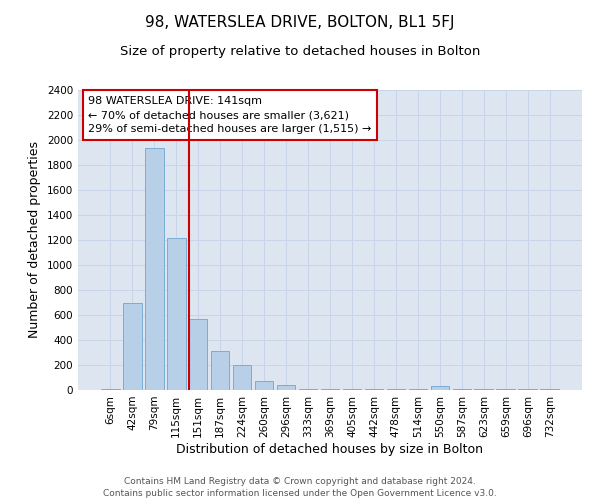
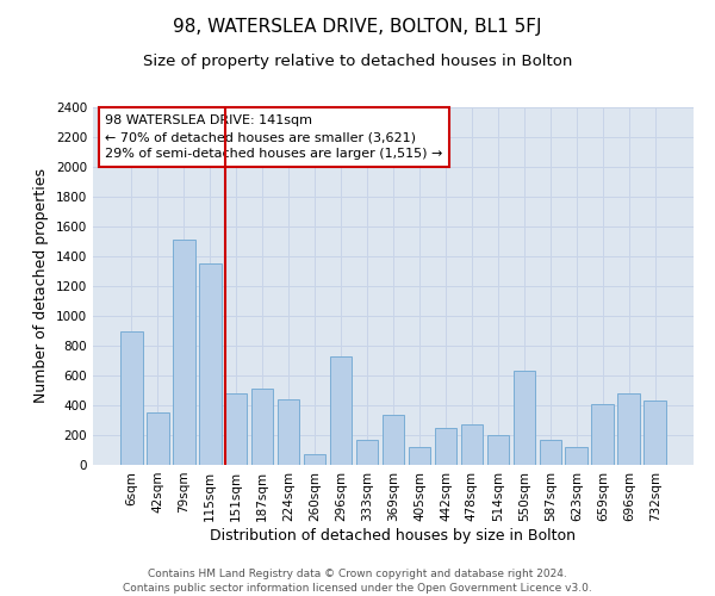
6sqm: 0 -> 900
42sqm: 700 -> 350
79sqm: 1940 -> 1510
115sqm: 1220 -> 1350
151sqm: 570 -> 480
187sqm: 310 -> 510
224sqm: 200 -> 440
296sqm: 40 -> 730
333sqm: 0 -> 170
369sqm: 0 -> 340
405sqm: 0 -> 120
442sqm: 0 -> 250
478sqm: 0 -> 270
514sqm: 0 -> 200
550sqm: 30 -> 630
587sqm: 0 -> 170
623sqm: 0 -> 120
659sqm: 0 -> 410
696sqm: 0 -> 480
732sqm: 0 -> 430
